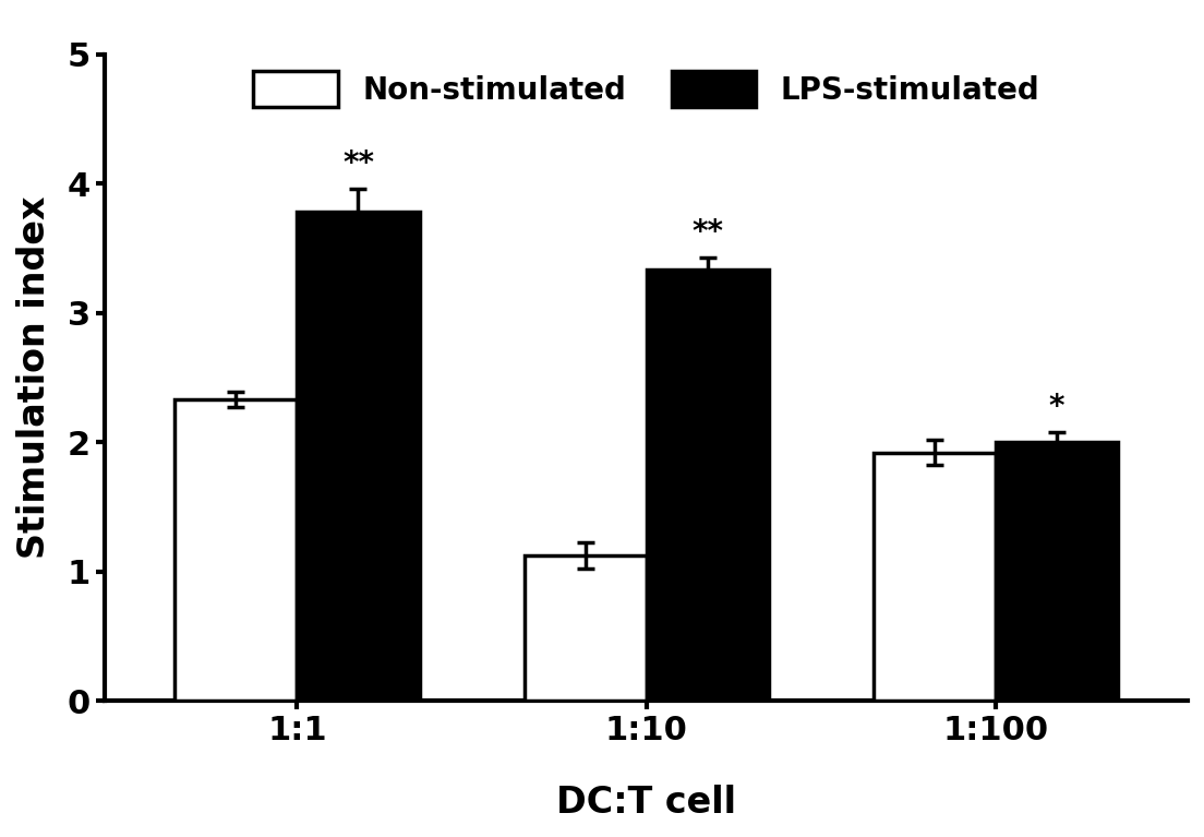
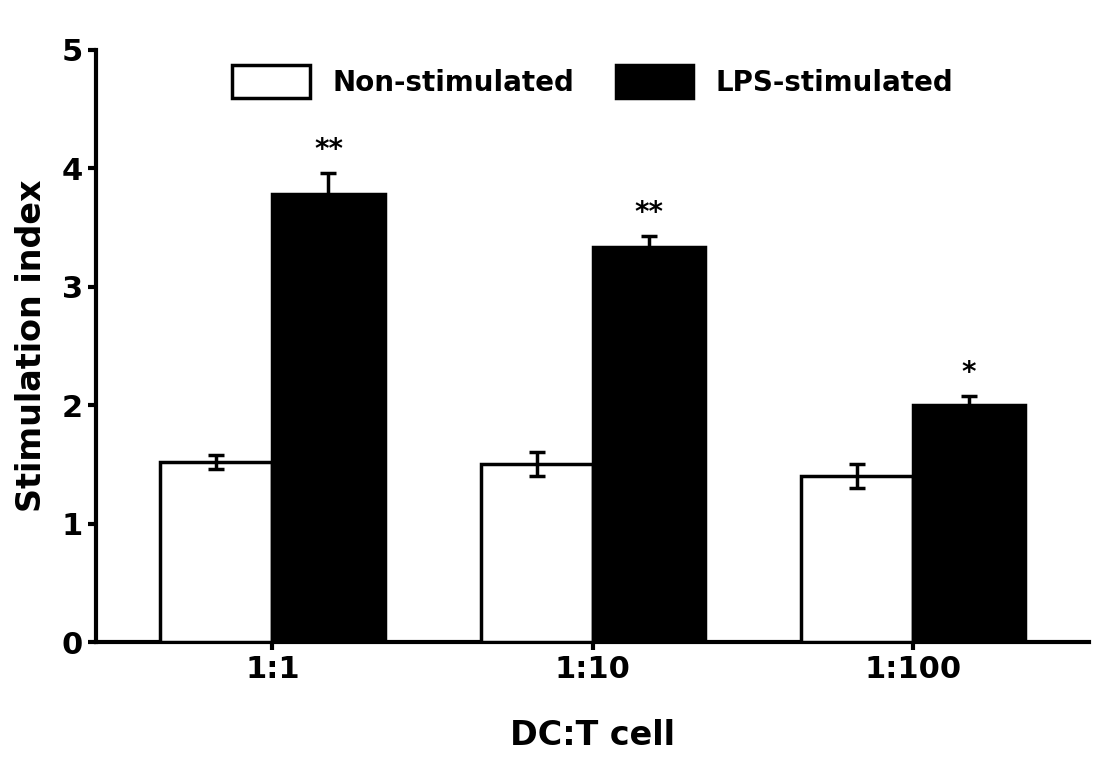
Non-stimulated/1:1: 2.33 -> 1.52
Non-stimulated/1:10: 1.12 -> 1.50
Non-stimulated/1:100: 1.92 -> 1.40
